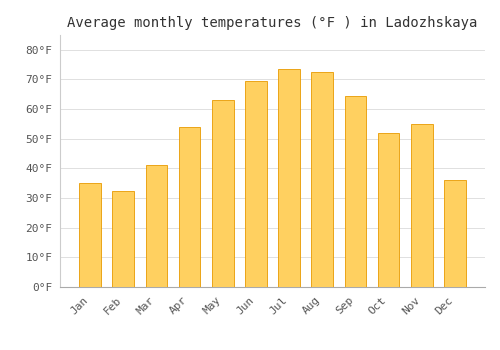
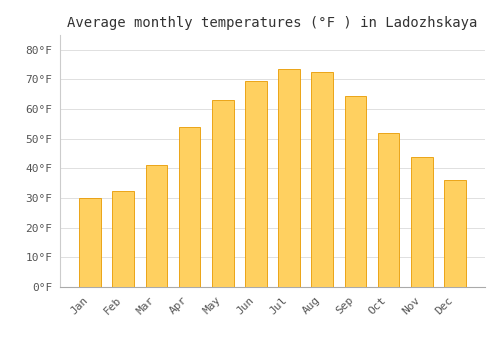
Jan: 35.0°F -> 30.0°F
Nov: 55.0°F -> 44.0°F
